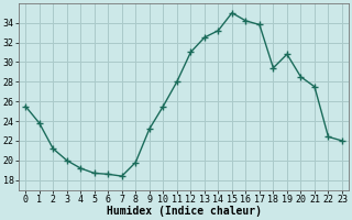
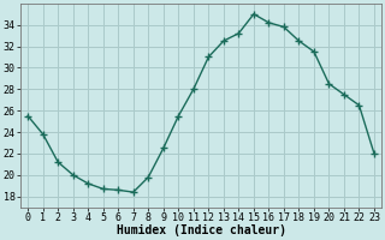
9: 23.2 -> 22.5
18: 29.4 -> 32.5
19: 30.8 -> 31.5
22: 22.4 -> 26.5
